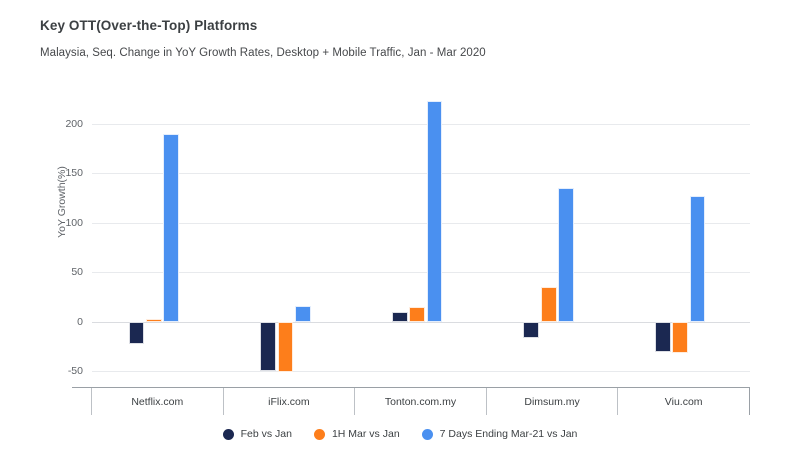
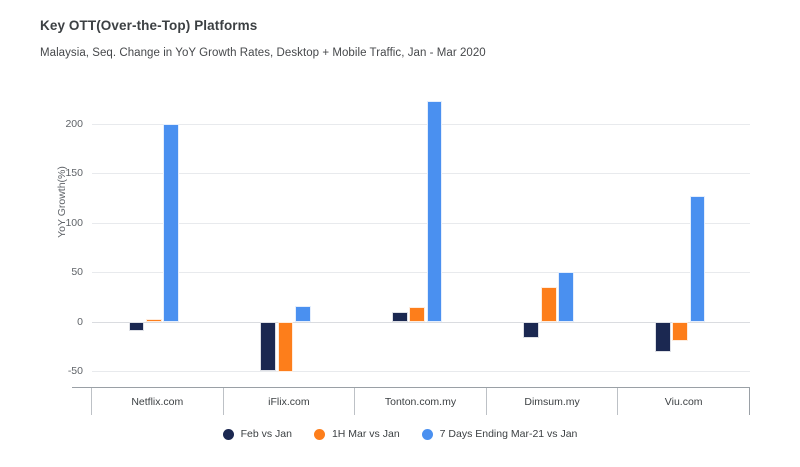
Feb vs Jan/Netflix.com: -20 -> -10
7 Days Ending Mar-21 vs Jan/Netflix.com: 190 -> 200
7 Days Ending Mar-21 vs Jan/Dimsum.my: 140 -> 50
1H Mar vs Jan/Viu.com: -30 -> -20
